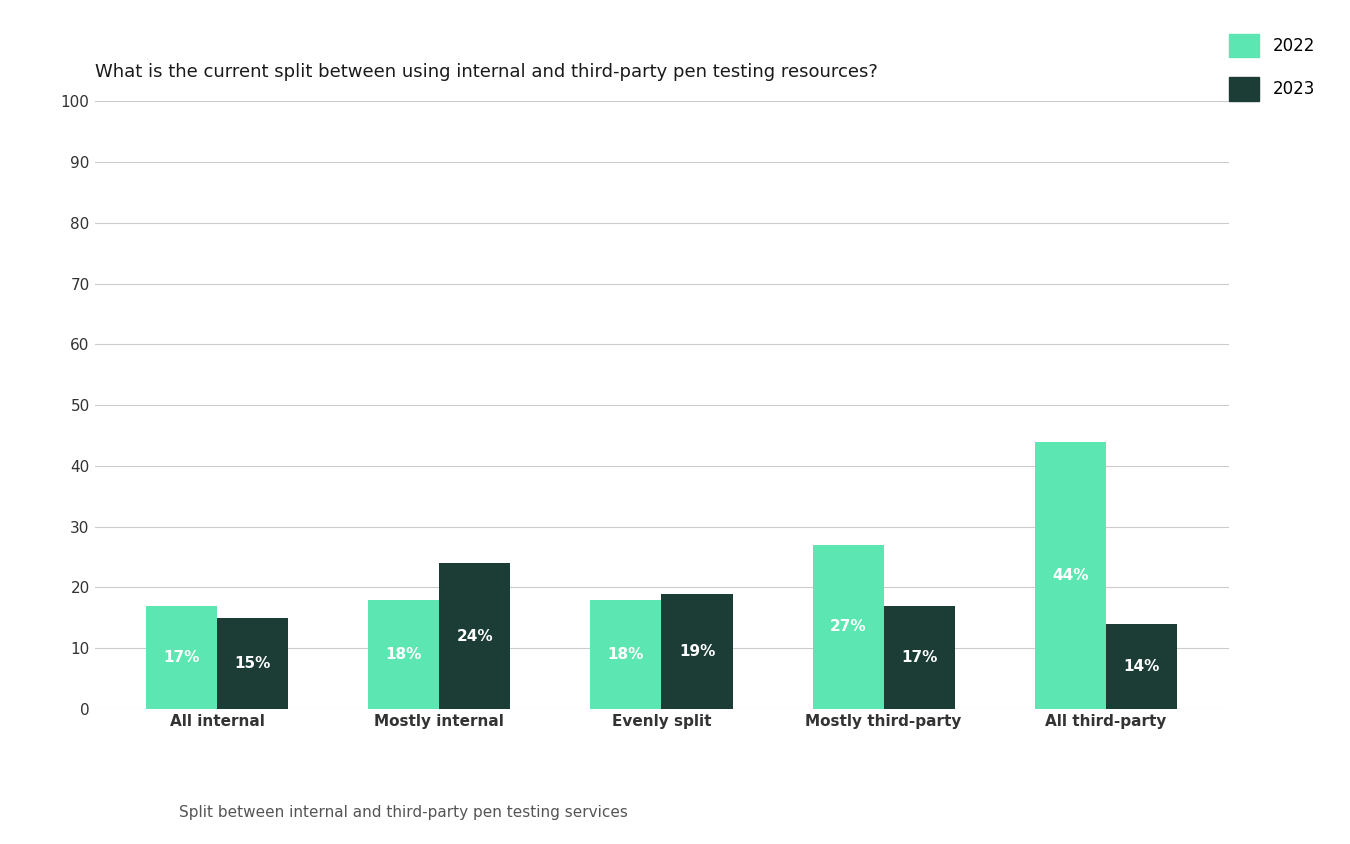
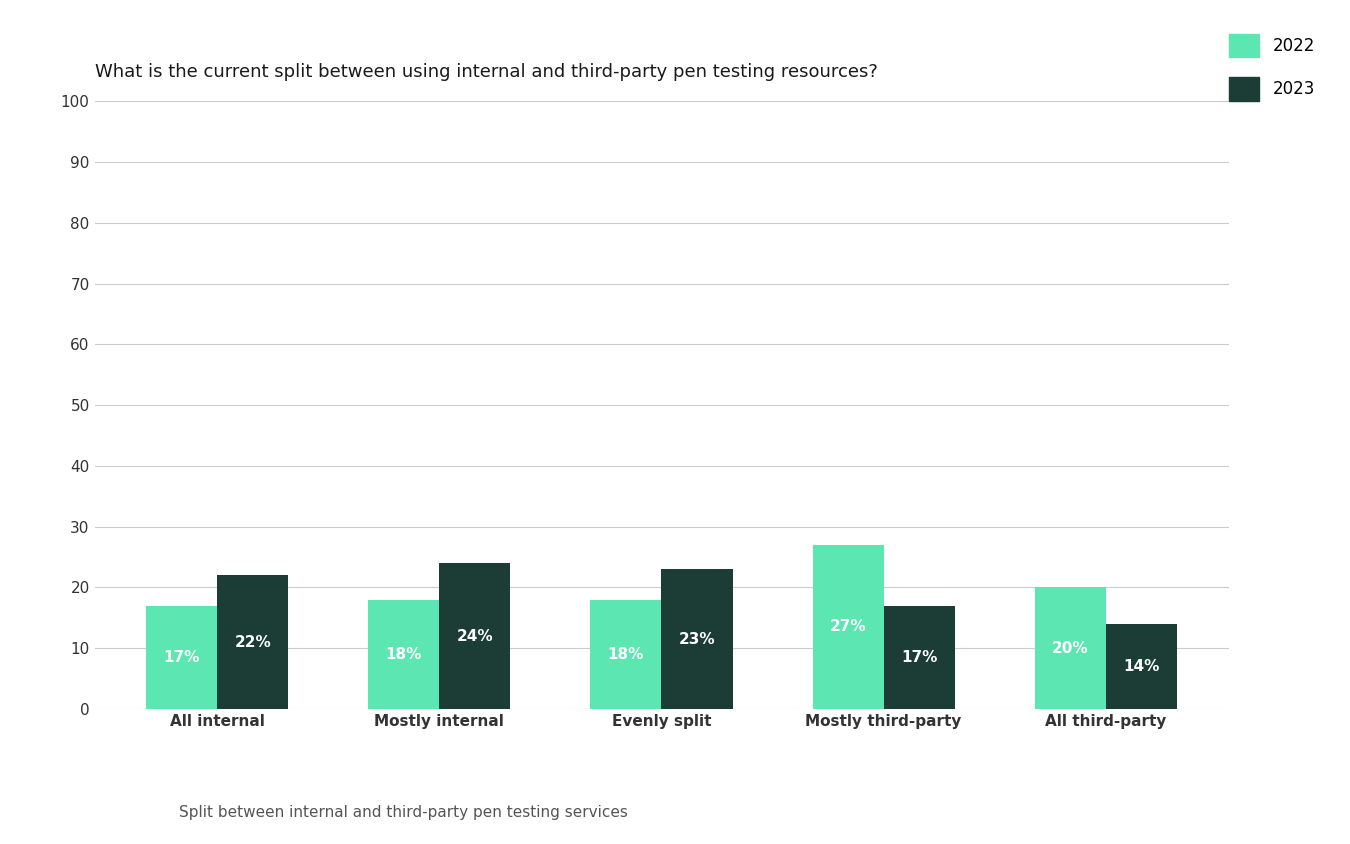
2023/All internal: 15% -> 22%
2023/Evenly split: 19% -> 23%
2022/All third-party: 44% -> 20%
